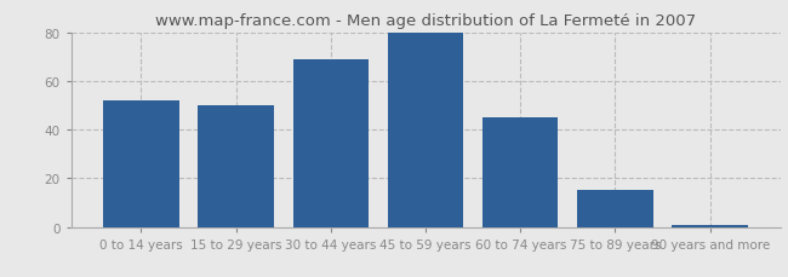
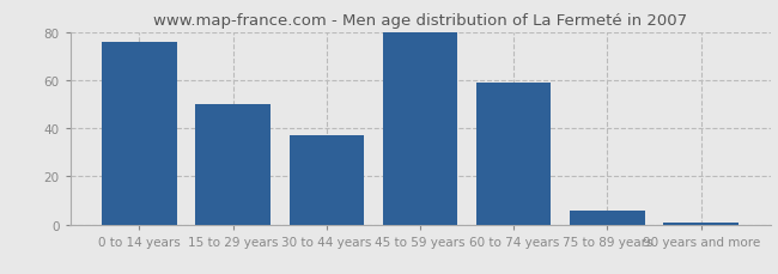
0 to 14 years: 52 -> 76
30 to 44 years: 69 -> 37
60 to 74 years: 45 -> 59
75 to 89 years: 15 -> 6
